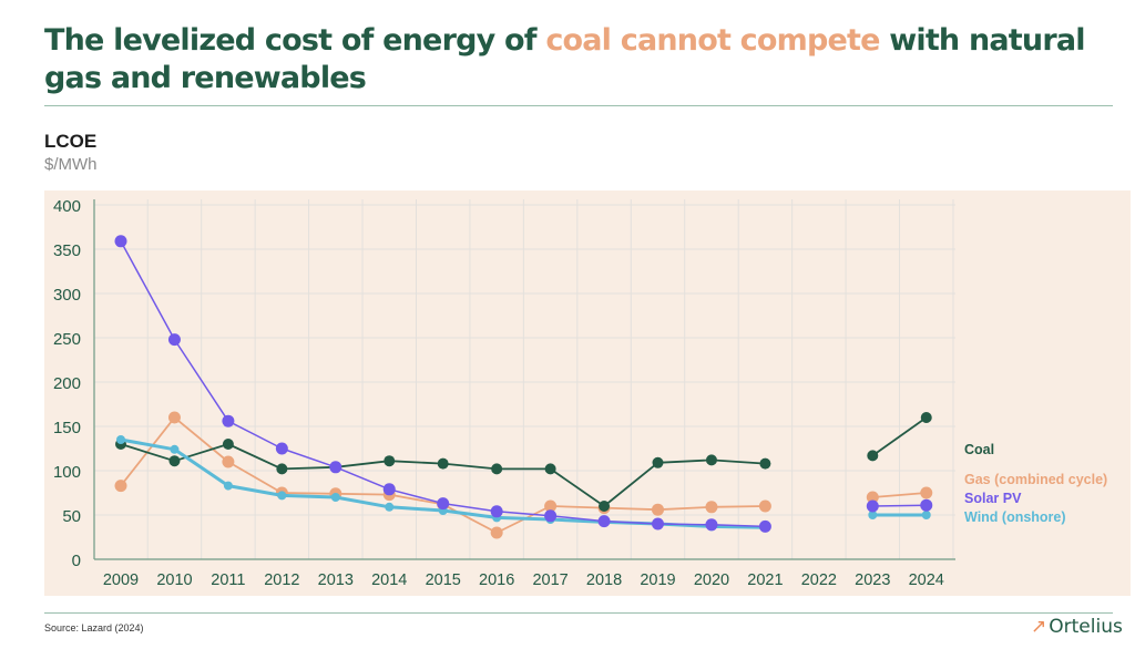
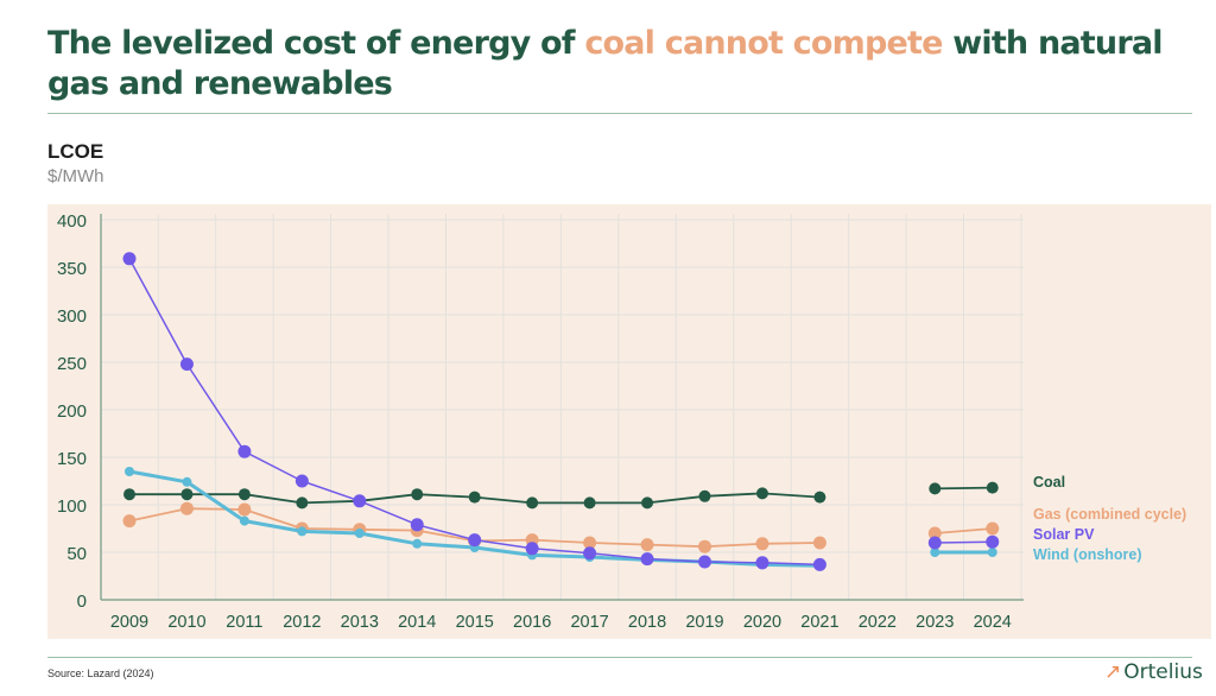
Coal/2009: 130 -> 110
Gas (combined cycle)/2010: 160 -> 100
Coal/2011: 130 -> 110
Gas (combined cycle)/2011: 110 -> 100
Gas (combined cycle)/2016: 30 -> 60
Coal/2018: 60 -> 100
Coal/2024: 160 -> 120
